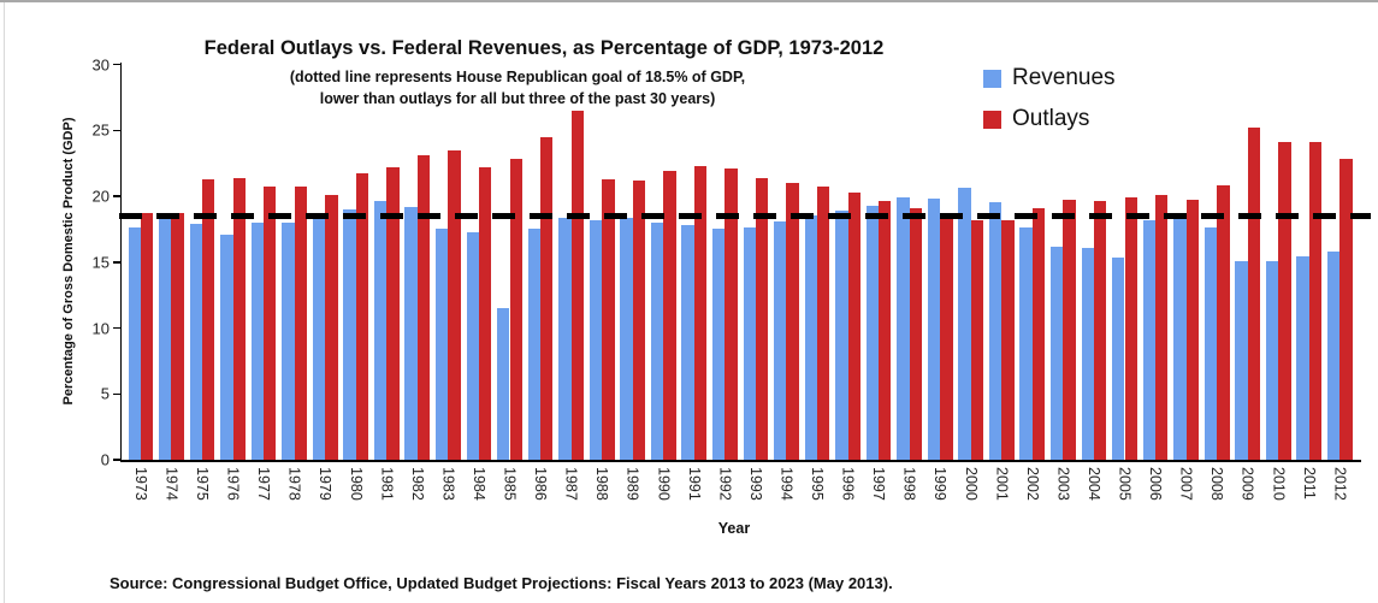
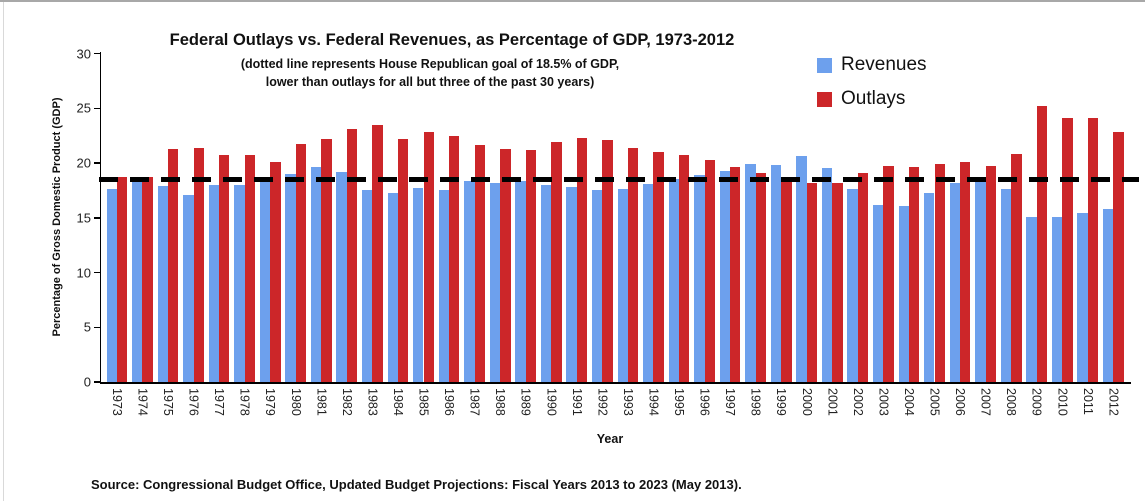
Revenues/1985: 11.5 -> 17.7
Outlays/1986: 24.5 -> 22.5
Outlays/1987: 26.5 -> 21.6
Revenues/2005: 15.3 -> 17.3
